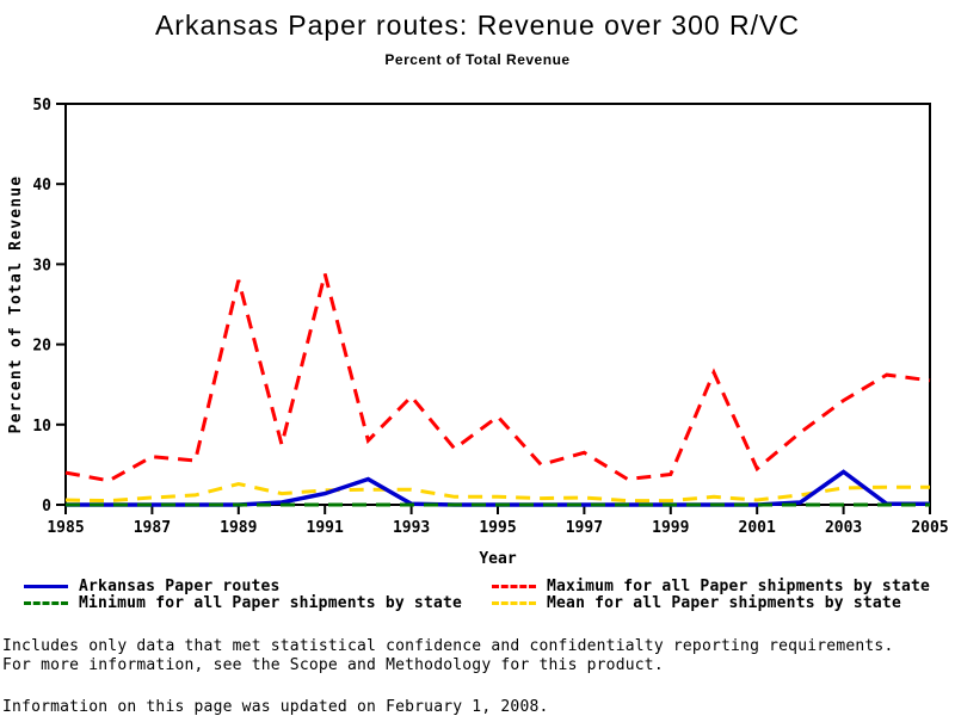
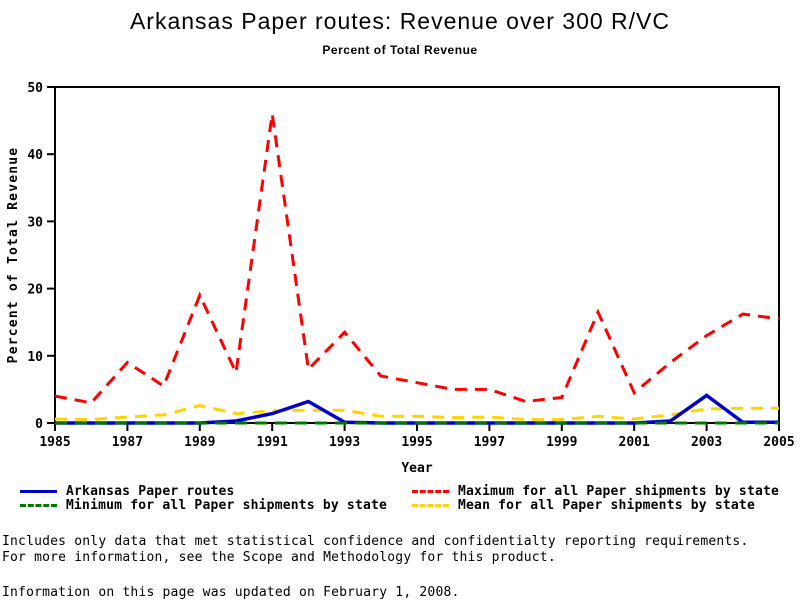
Maximum for all Paper shipments by state/1987: 6 -> 9
Maximum for all Paper shipments by state/1989: 28 -> 19
Maximum for all Paper shipments by state/1991: 29 -> 46
Maximum for all Paper shipments by state/1995: 11 -> 6
Maximum for all Paper shipments by state/1997: 6 -> 5
